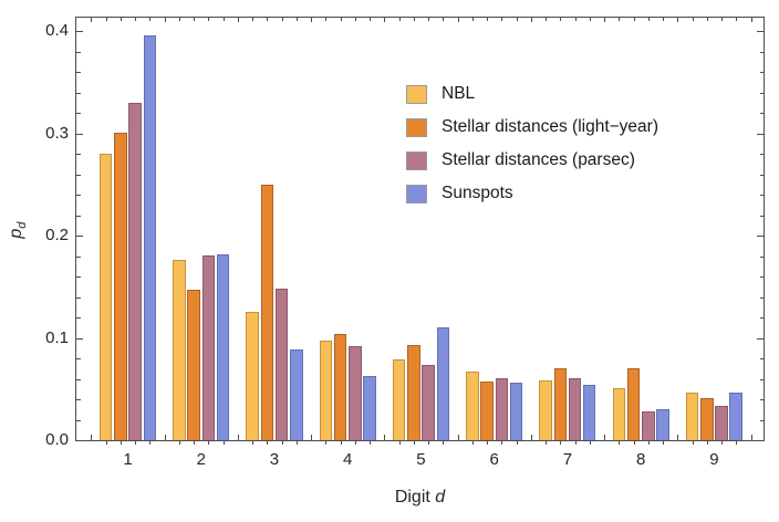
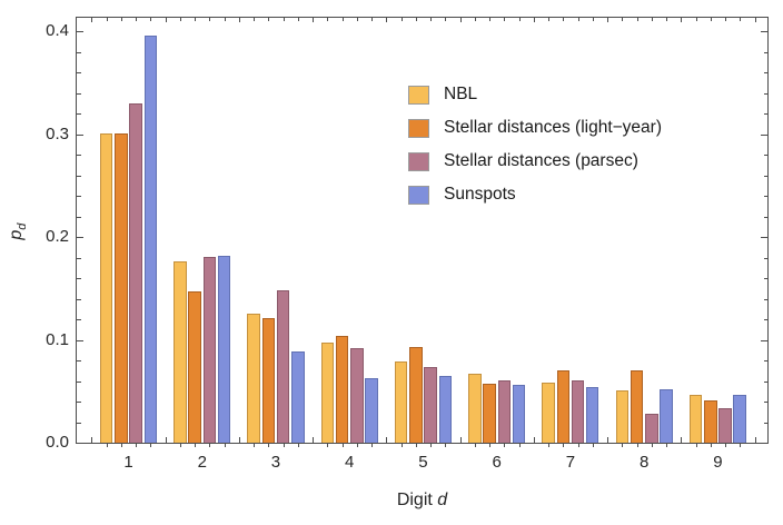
NBL/1: 0.28 -> 0.30
Stellar distances (light−year)/3: 0.25 -> 0.12
Sunspots/5: 0.11 -> 0.07
Sunspots/8: 0.03 -> 0.05
